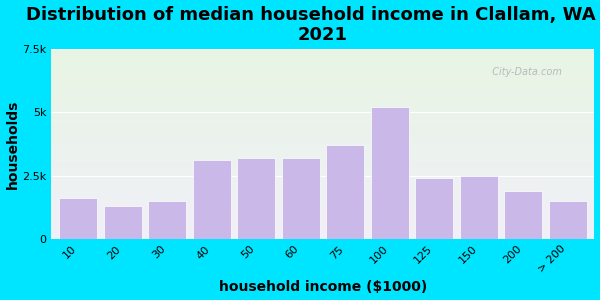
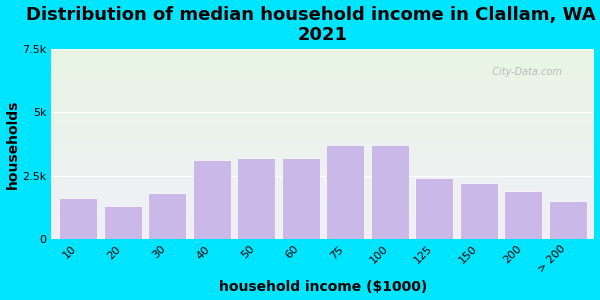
30: 1.5k -> 1.8k
100: 5.2k -> 3.7k
150: 2.5k -> 2.2k
